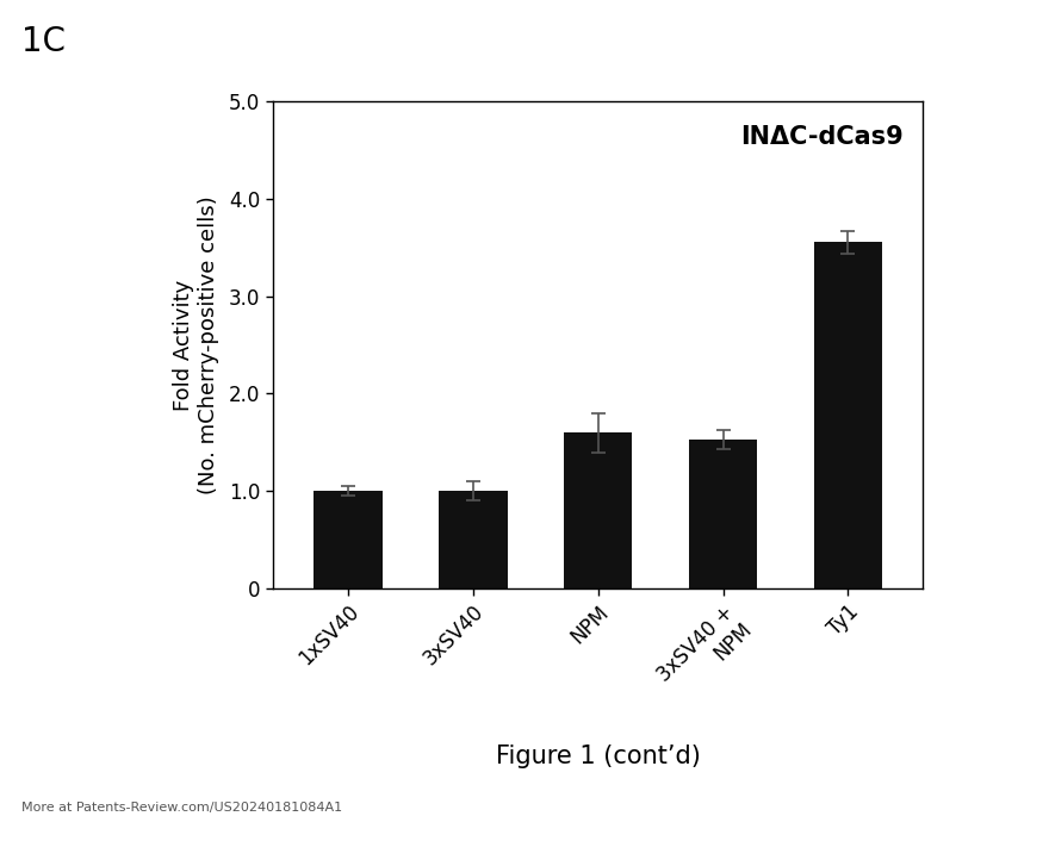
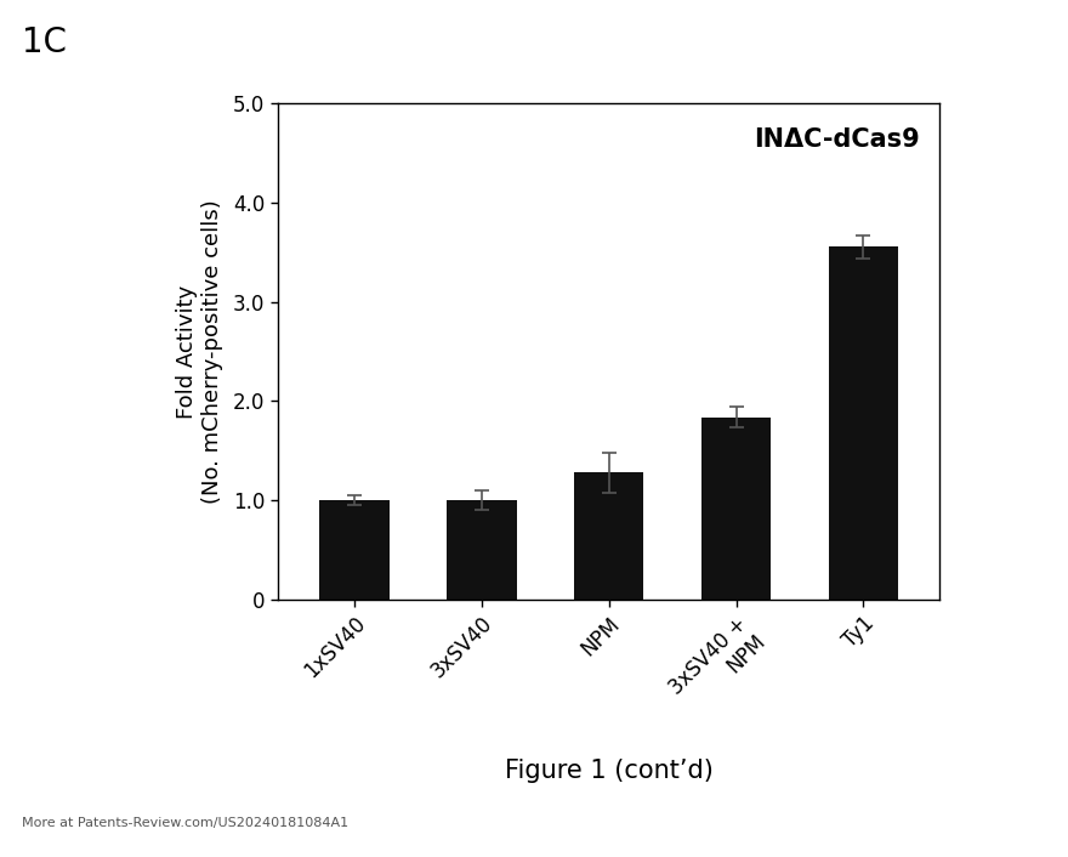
NPM: 1.60 -> 1.28
3xSV40 + NPM: 1.53 -> 1.84
